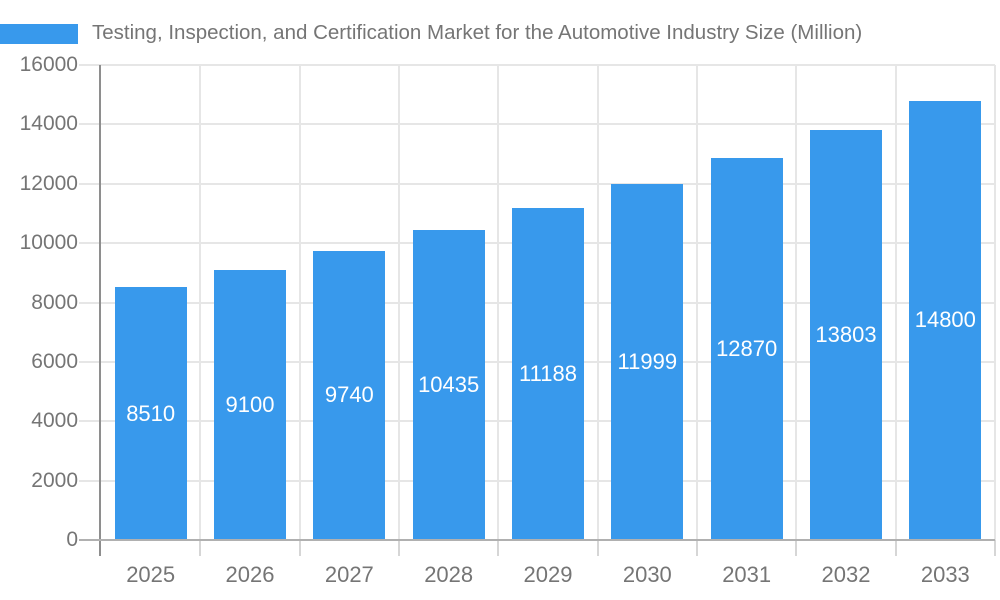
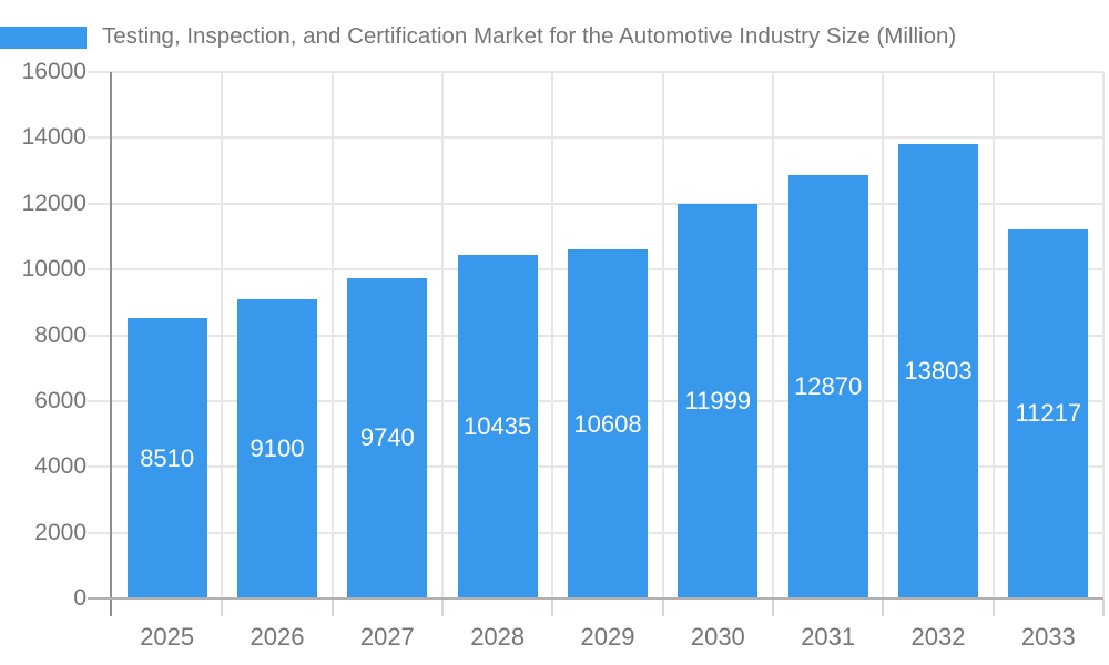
2029: 11188 -> 10608
2033: 14800 -> 11217
